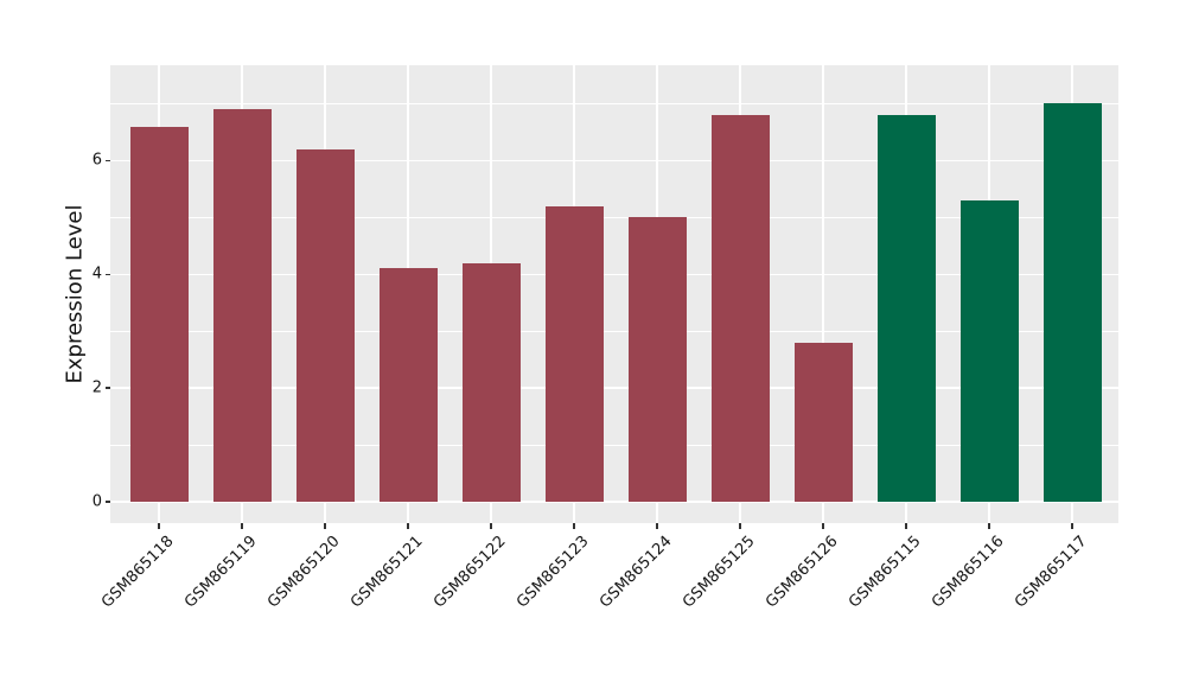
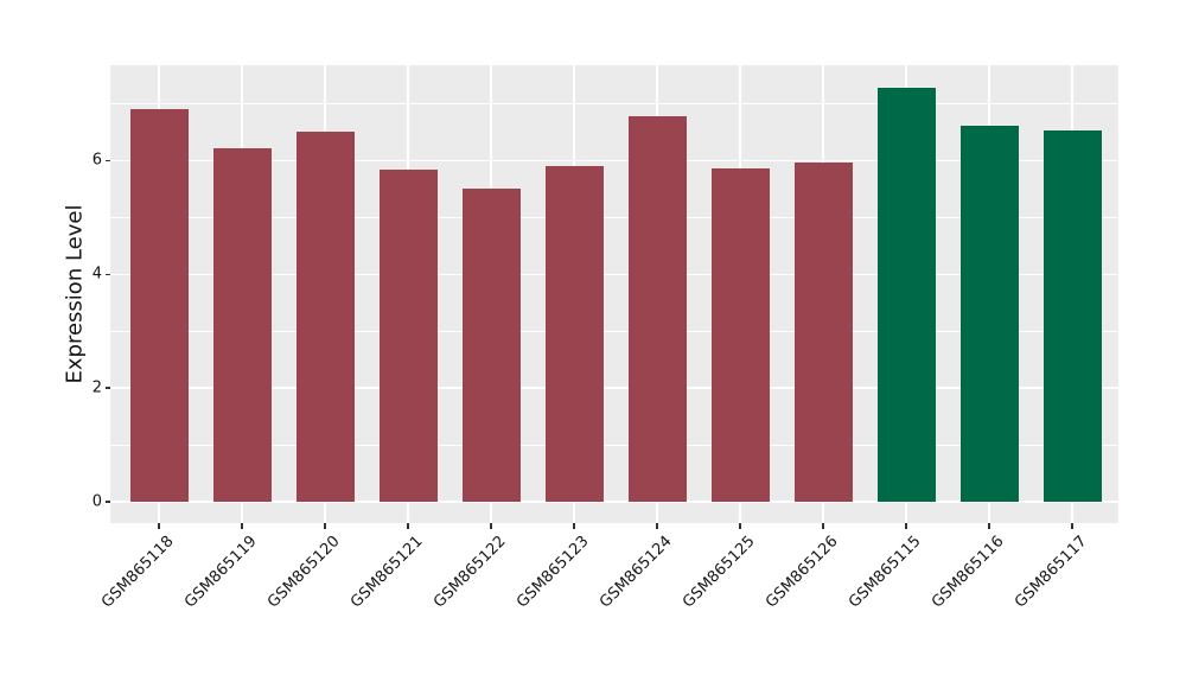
GSM865118: 6.6 -> 6.9
GSM865119: 6.9 -> 6.2
GSM865120: 6.2 -> 6.5
GSM865121: 4.1 -> 5.8
GSM865122: 4.2 -> 5.5
GSM865123: 5.2 -> 5.9
GSM865124: 5.0 -> 6.8
GSM865125: 6.8 -> 5.9
GSM865126: 2.8 -> 6.0
GSM865115: 6.8 -> 7.3
GSM865116: 5.3 -> 6.6
GSM865117: 7.0 -> 6.5
